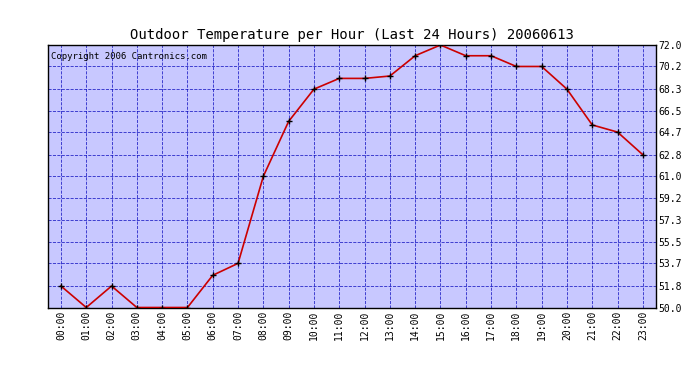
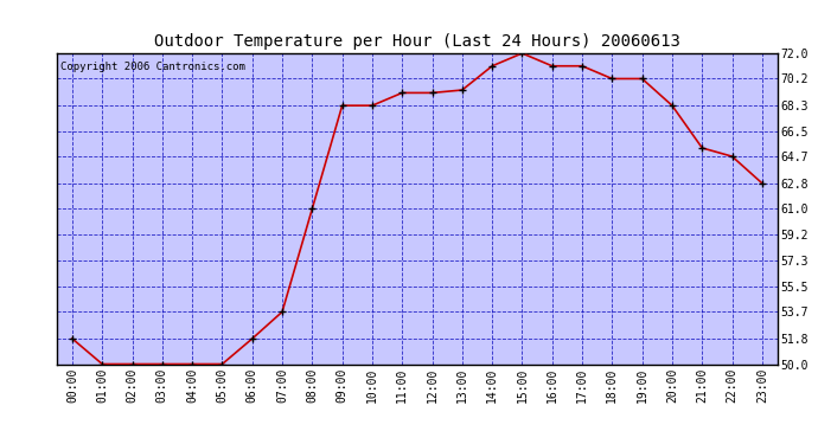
02:00: 51.8 -> 50.0
06:00: 52.7 -> 51.8
09:00: 65.6 -> 68.3
